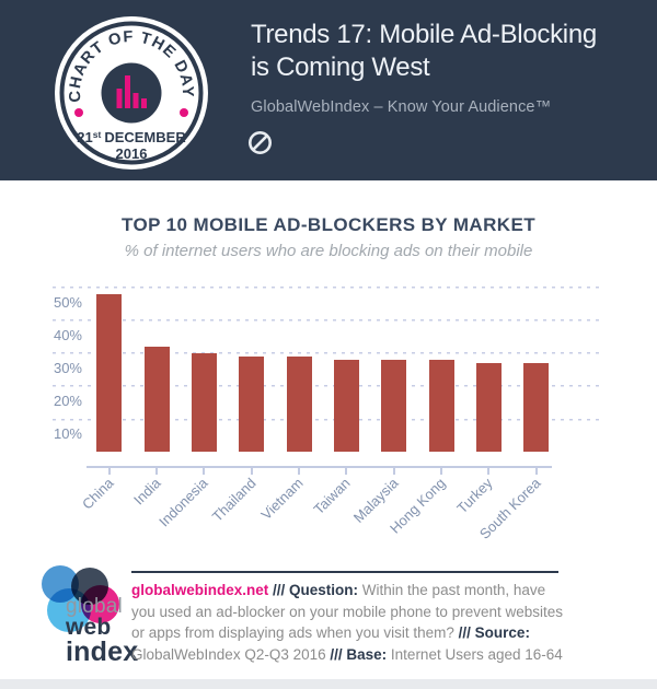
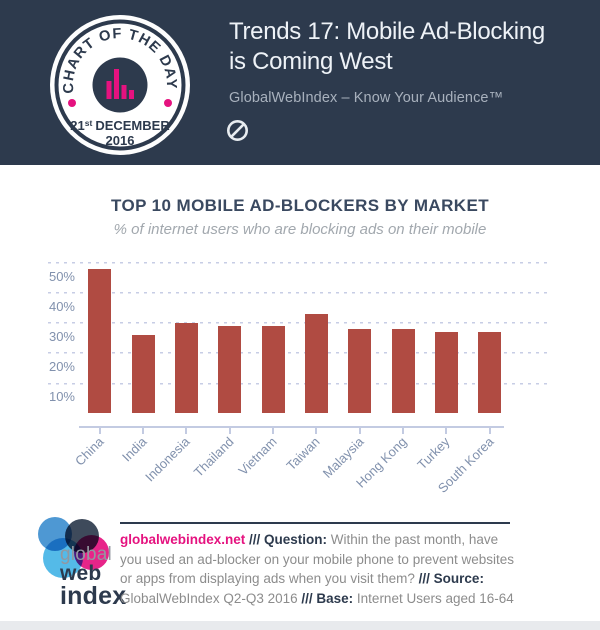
India: 32% -> 26%
Taiwan: 28% -> 33%
